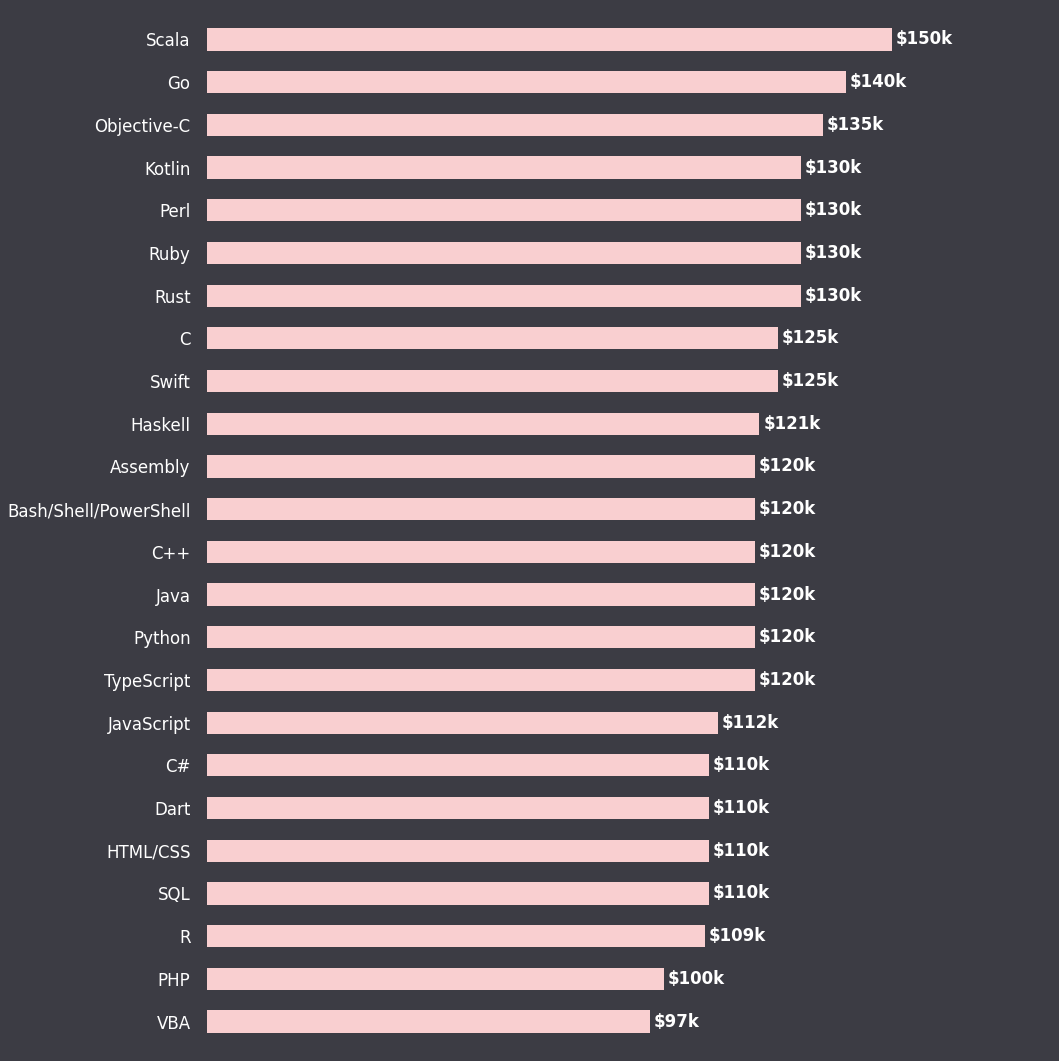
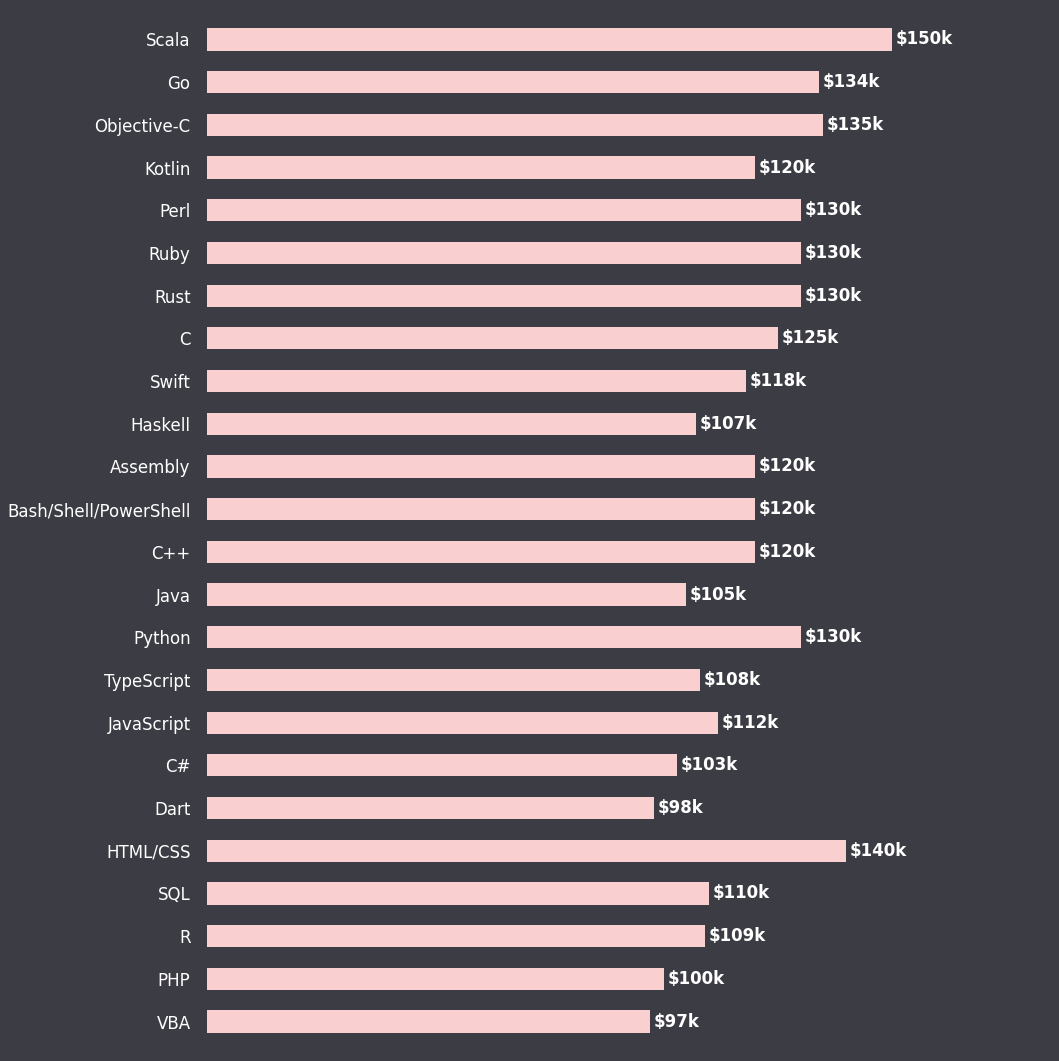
Go: $140k -> $134k
Kotlin: $130k -> $120k
Swift: $125k -> $118k
Haskell: $121k -> $107k
Java: $120k -> $105k
Python: $120k -> $130k
TypeScript: $120k -> $108k
C#: $110k -> $103k
Dart: $110k -> $98k
HTML/CSS: $110k -> $140k
